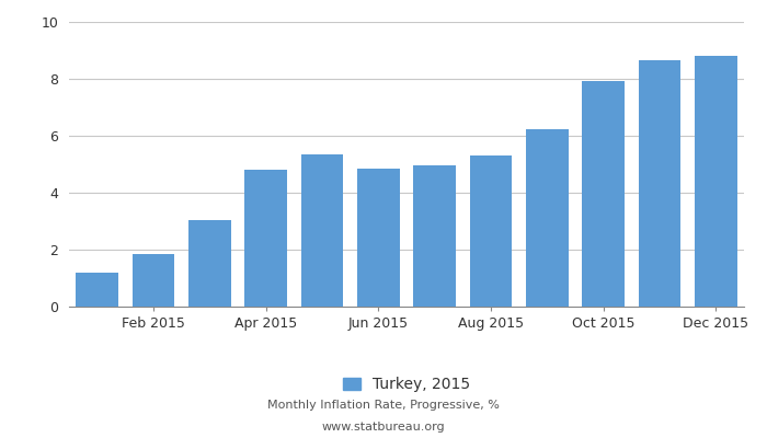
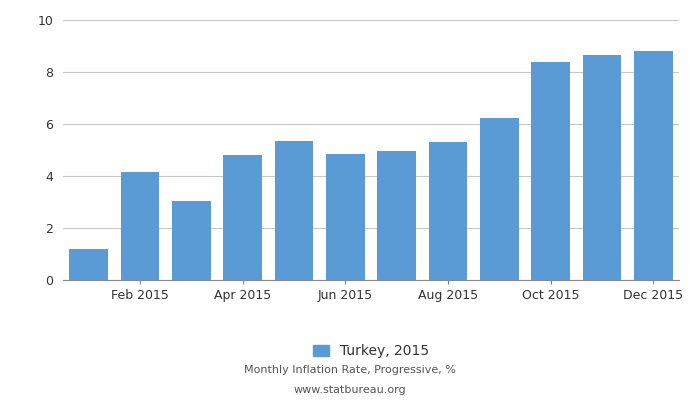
Feb 2015: 1.85 -> 4.15
Oct 2015: 7.93 -> 8.40
